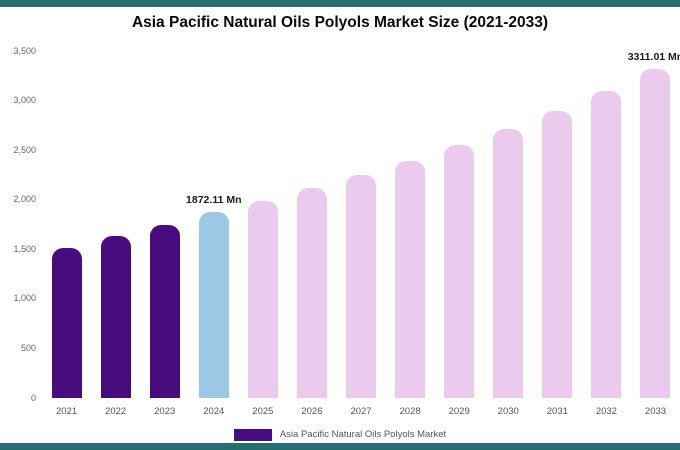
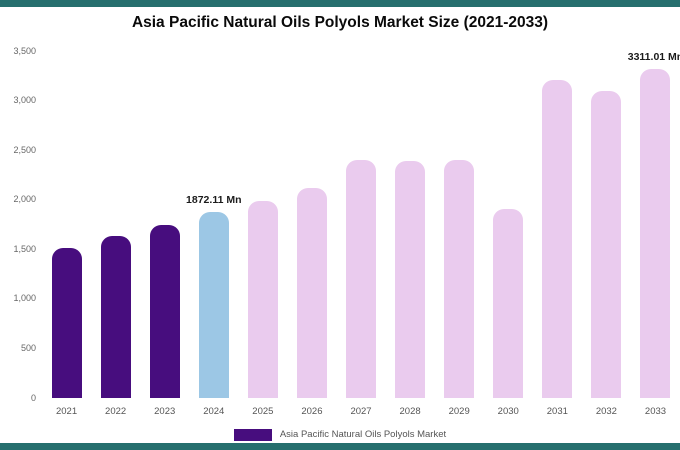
2027: 2200 -> 2400
2029: 2500 -> 2400
2030: 2700 -> 1900
2031: 2900 -> 3200
